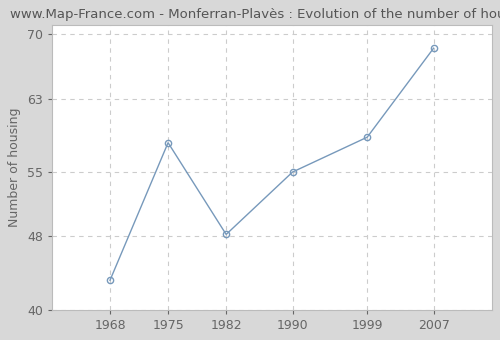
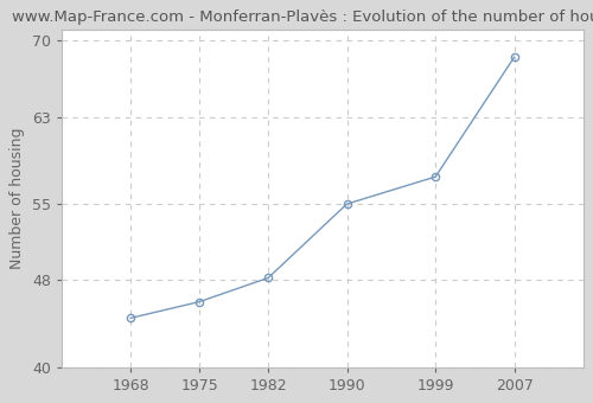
1968: 43.2 -> 44.5
1975: 58.2 -> 46.0
1999: 58.8 -> 57.5
